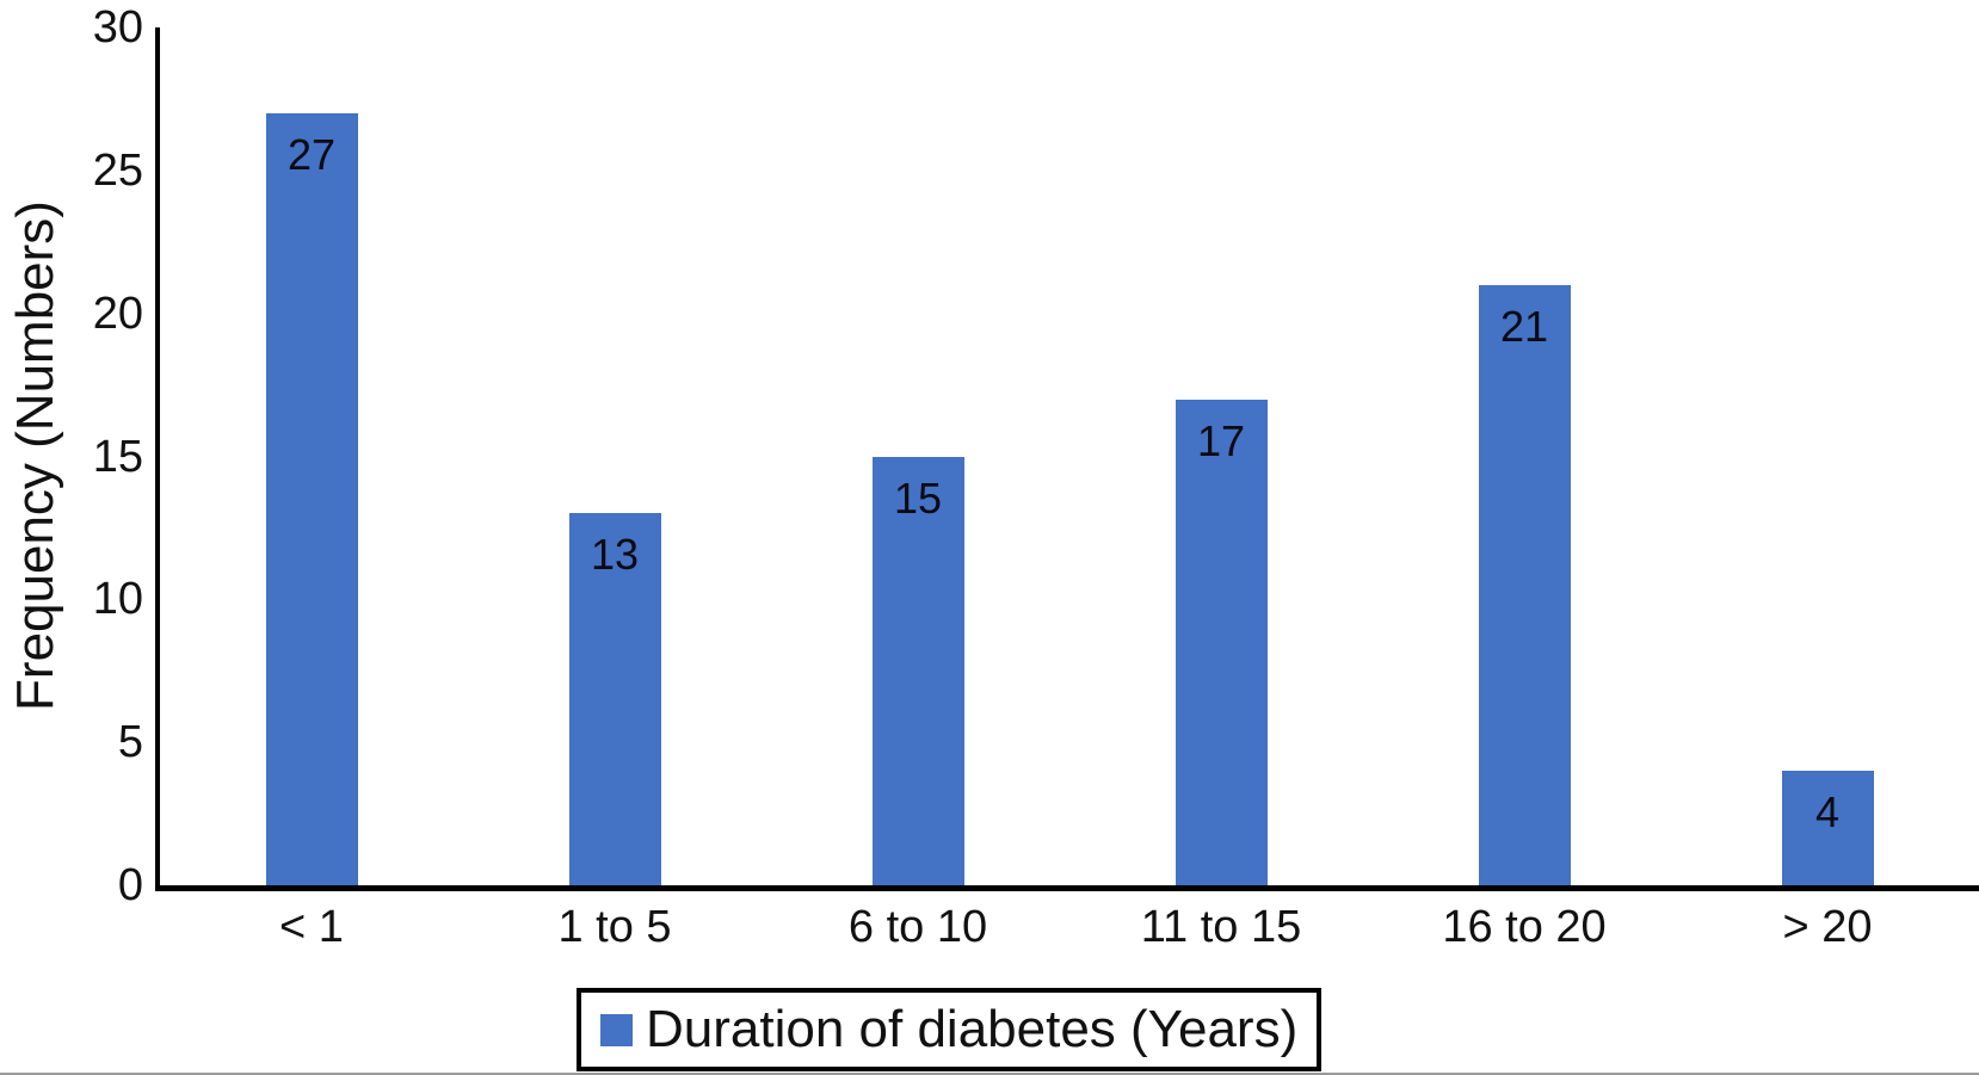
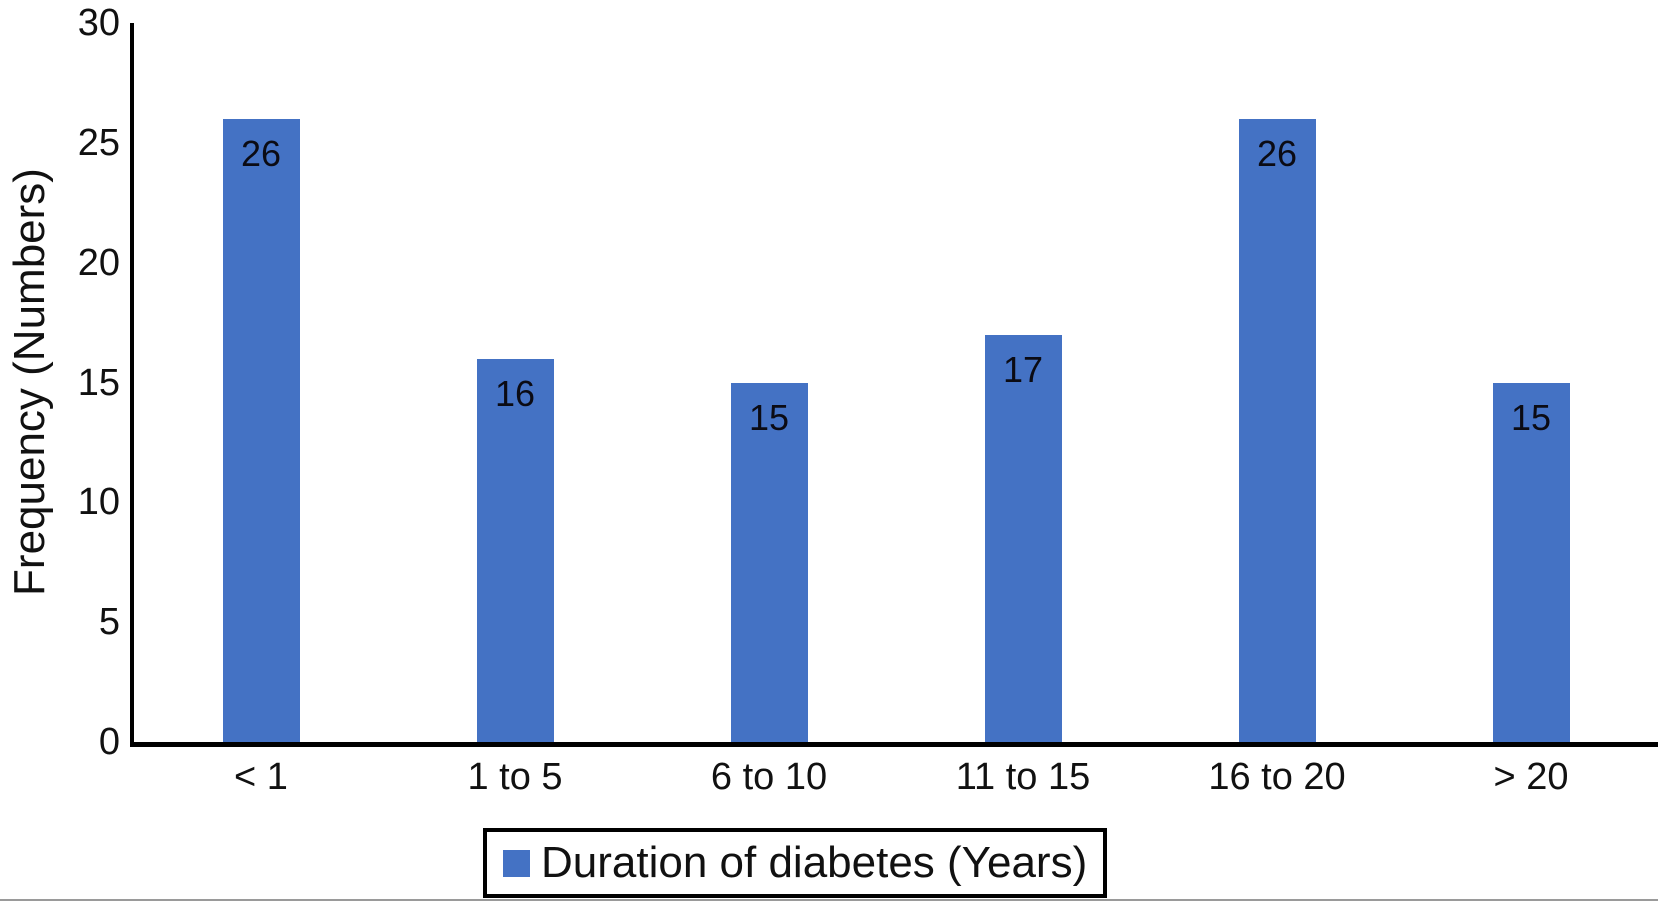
< 1: 27 -> 26
1 to 5: 13 -> 16
16 to 20: 21 -> 26
> 20: 4 -> 15
